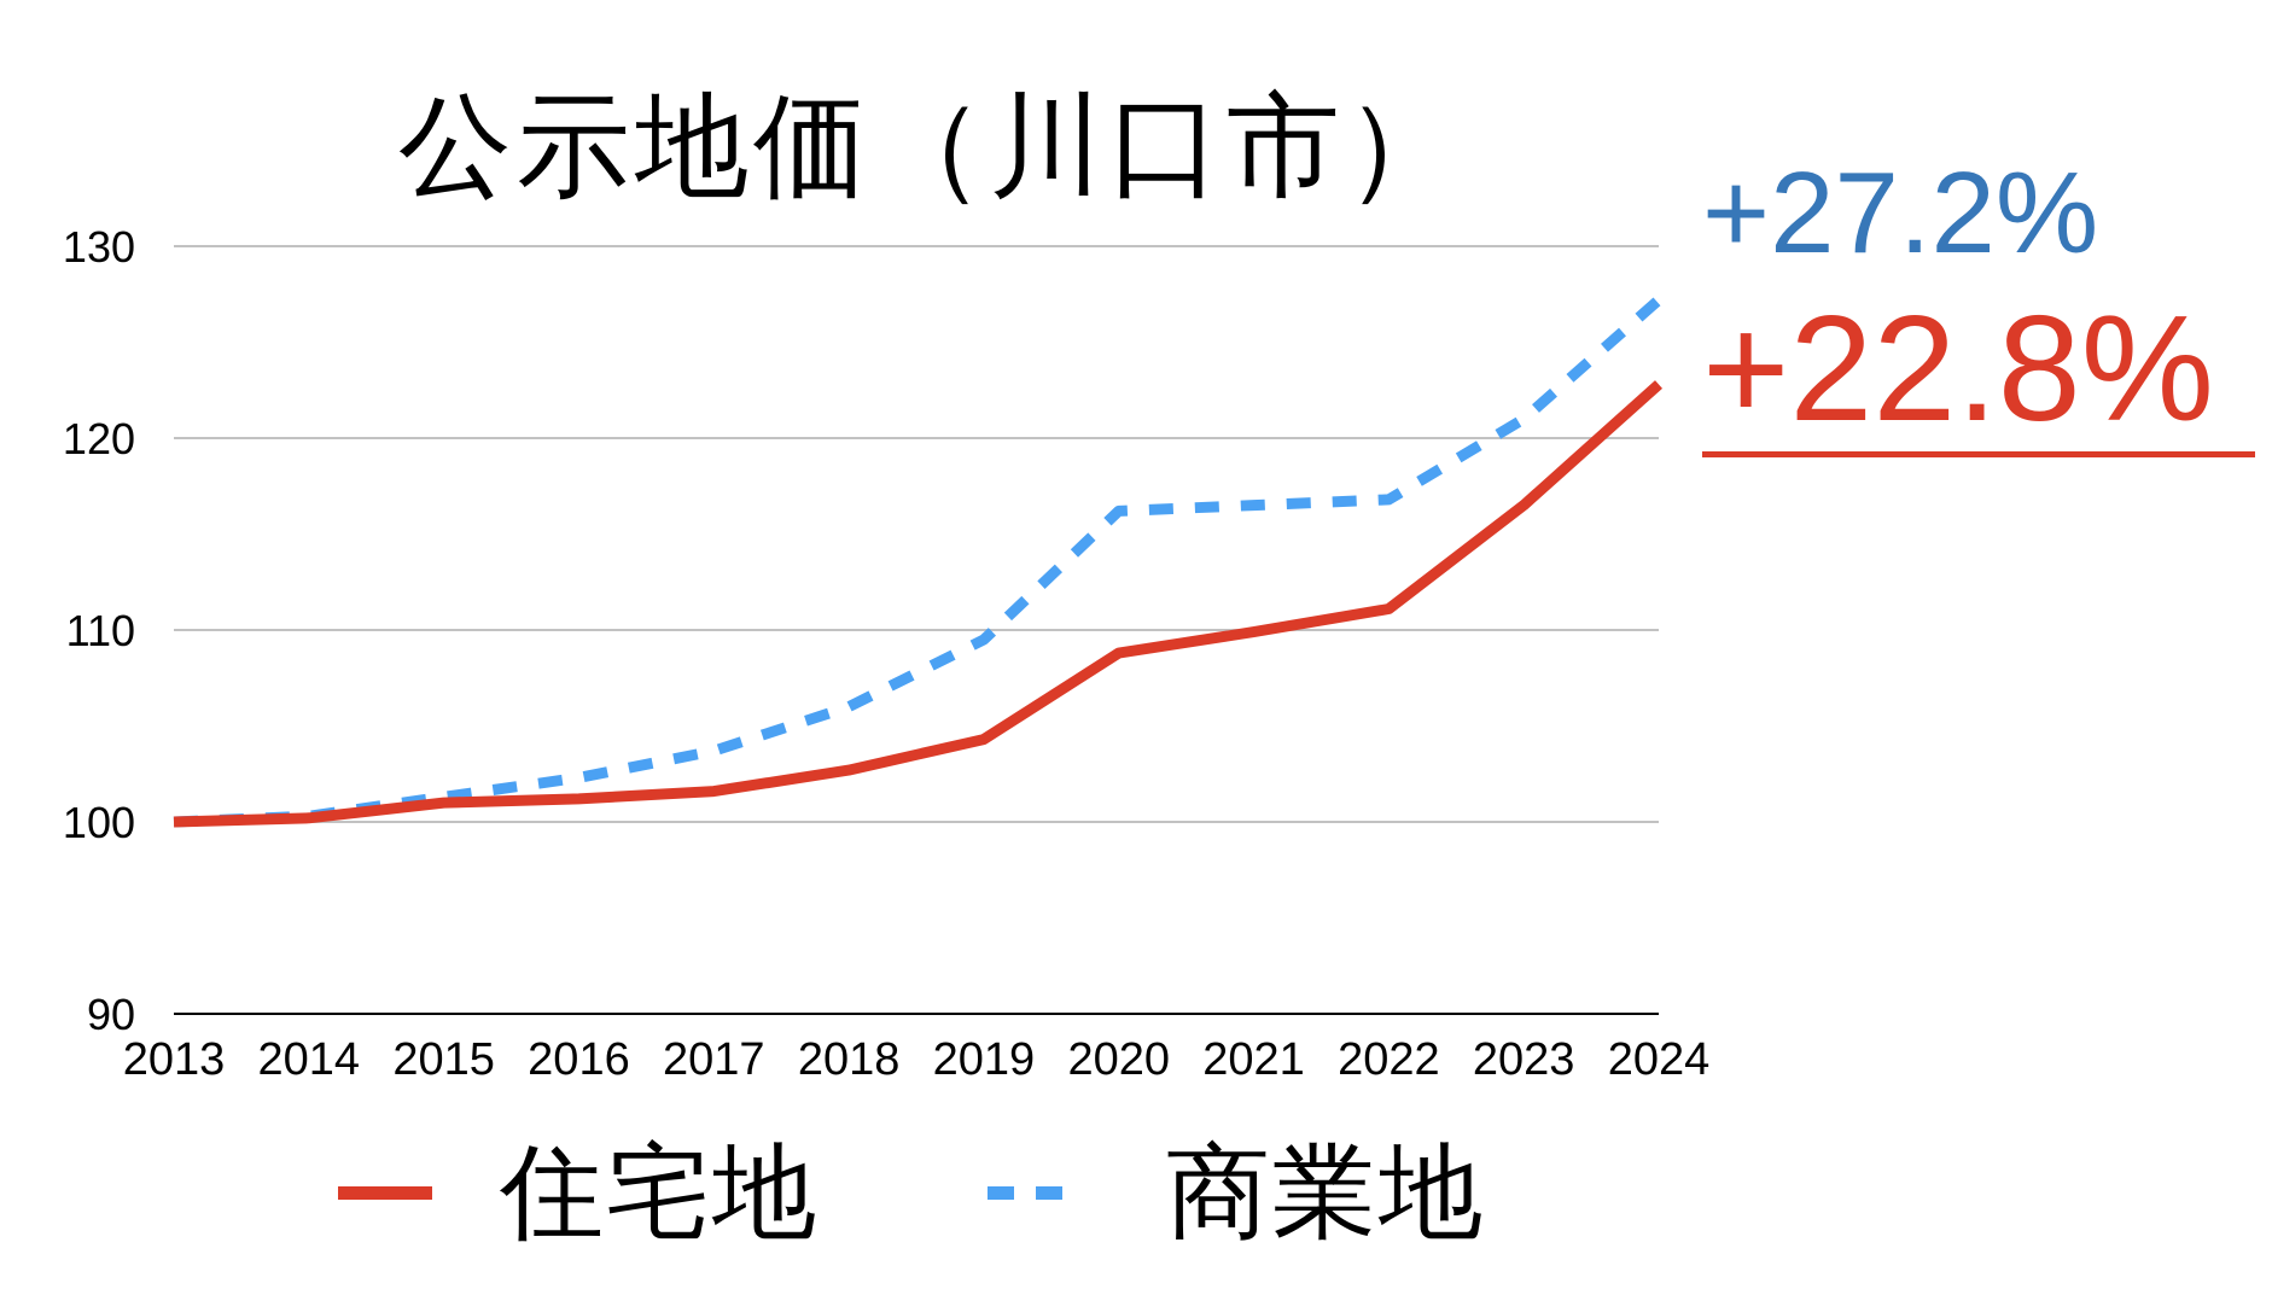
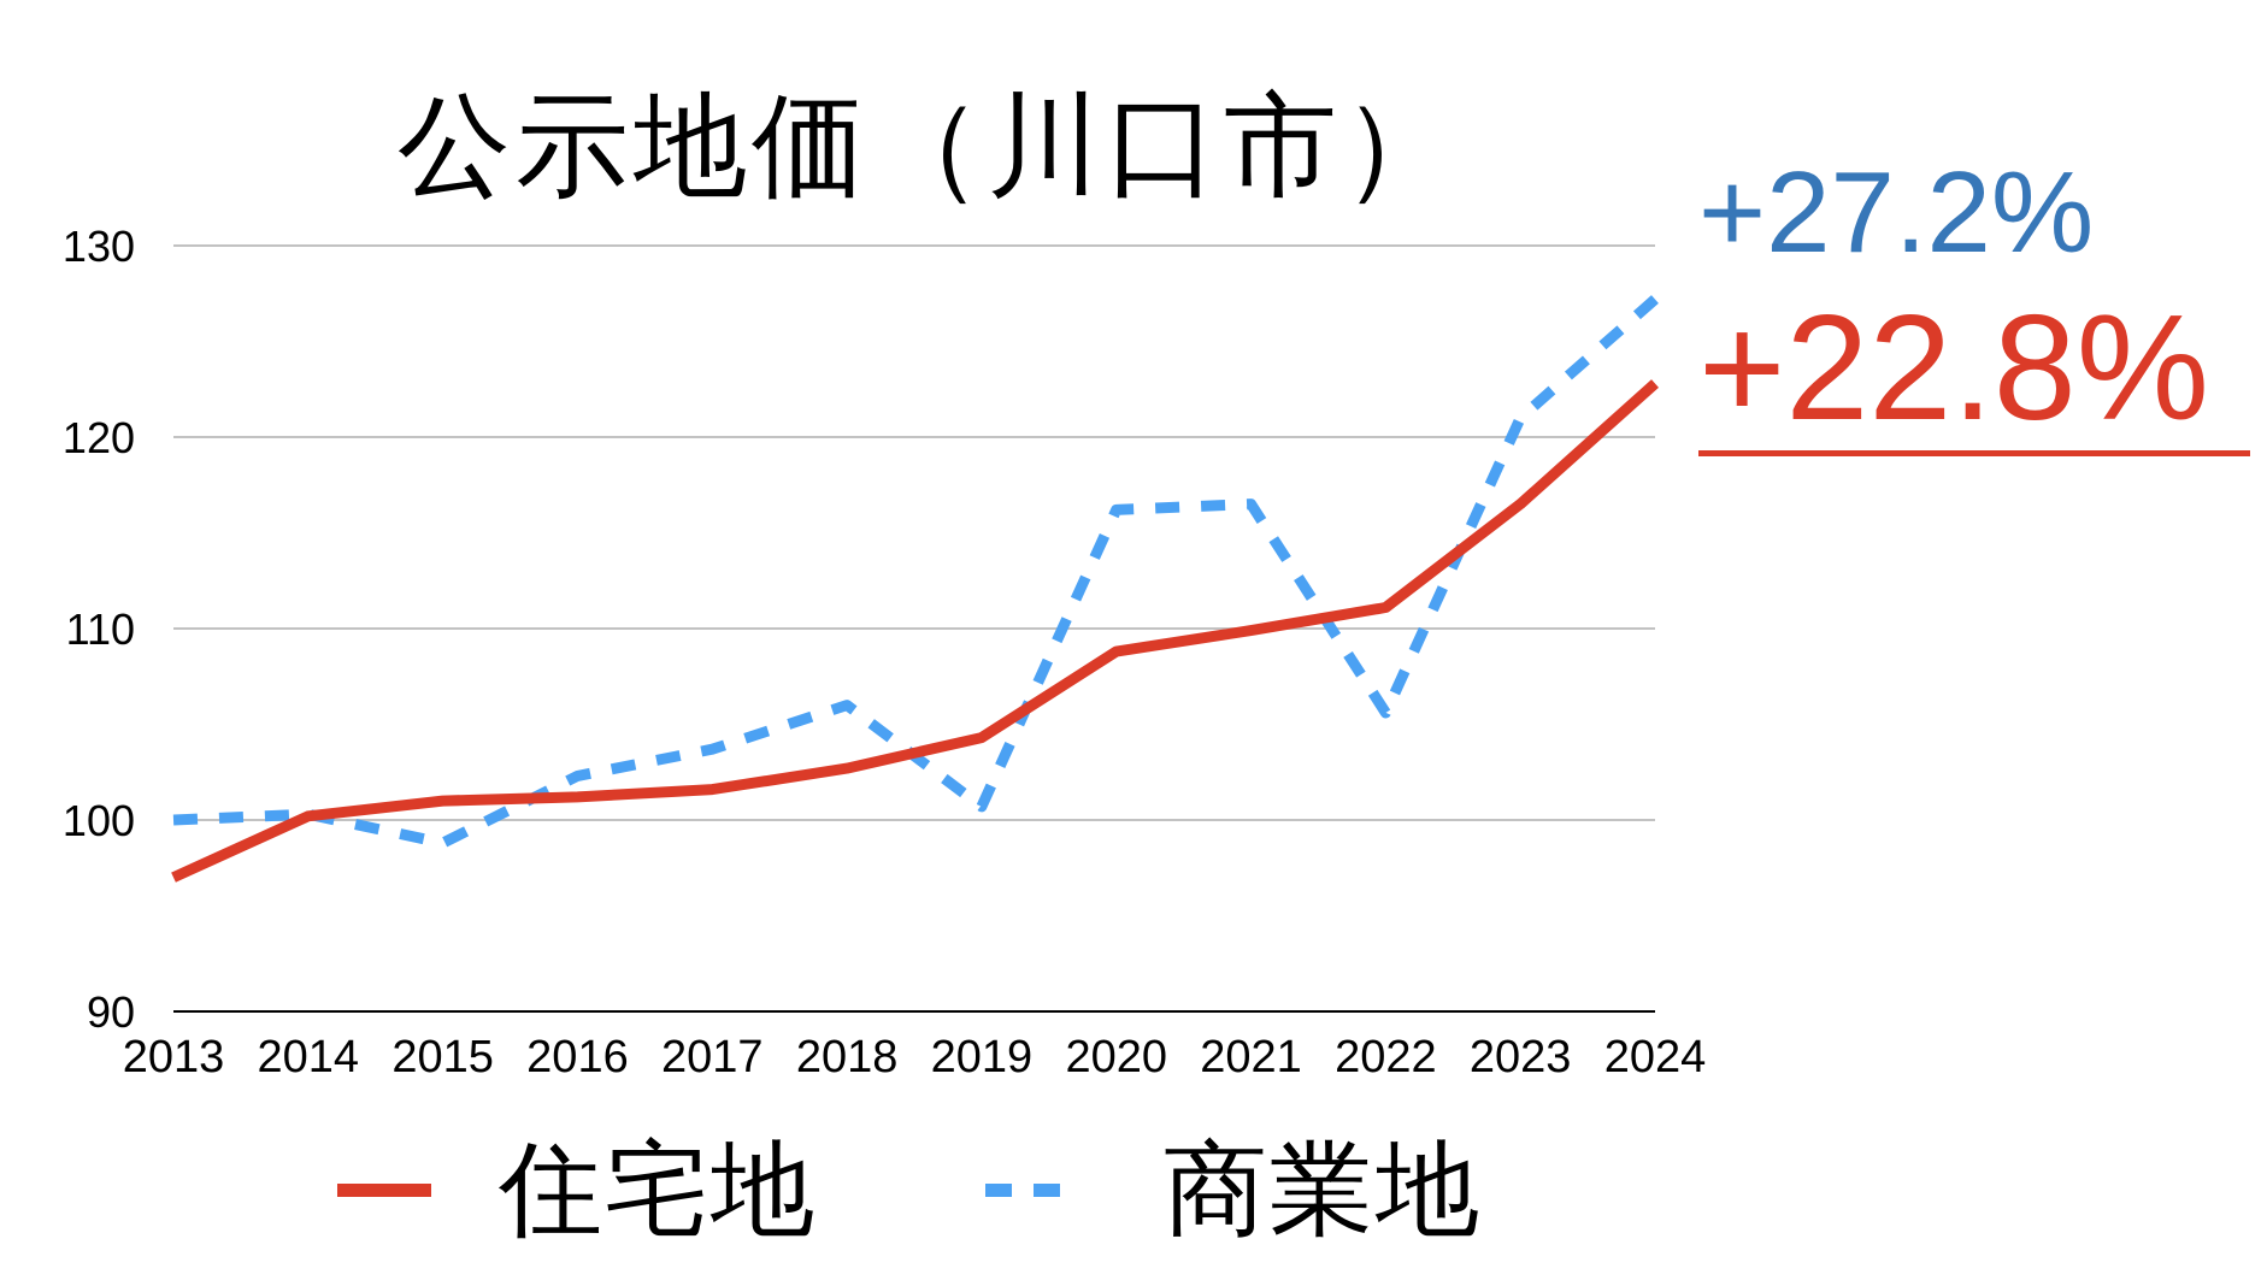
住宅地/2013: 100.0 -> 97.0
商業地/2015: 101.3 -> 98.8
商業地/2019: 109.5 -> 100.7
商業地/2022: 116.8 -> 105.6
